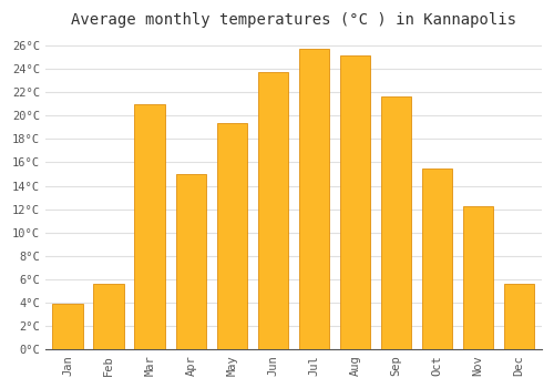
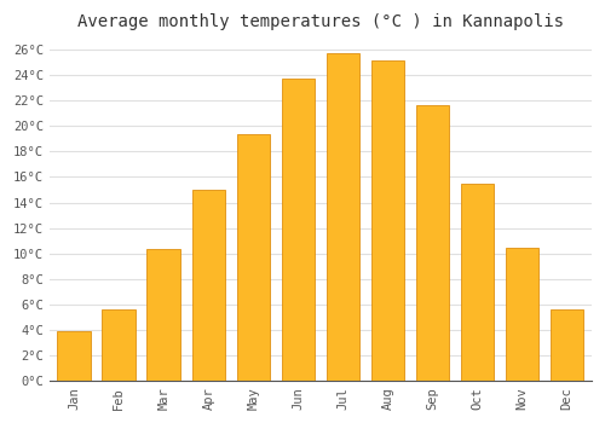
Mar: 21.0°C -> 10.4°C
Nov: 12.3°C -> 10.5°C
